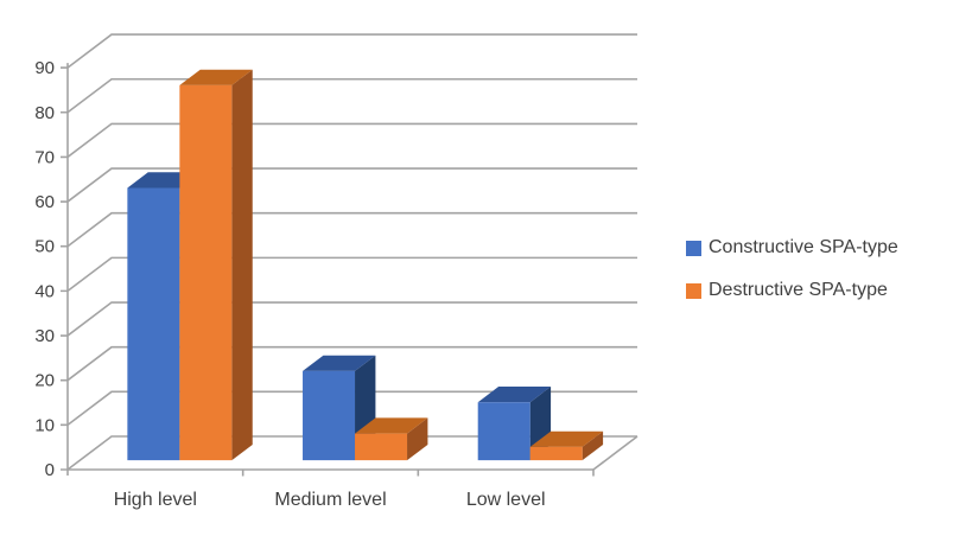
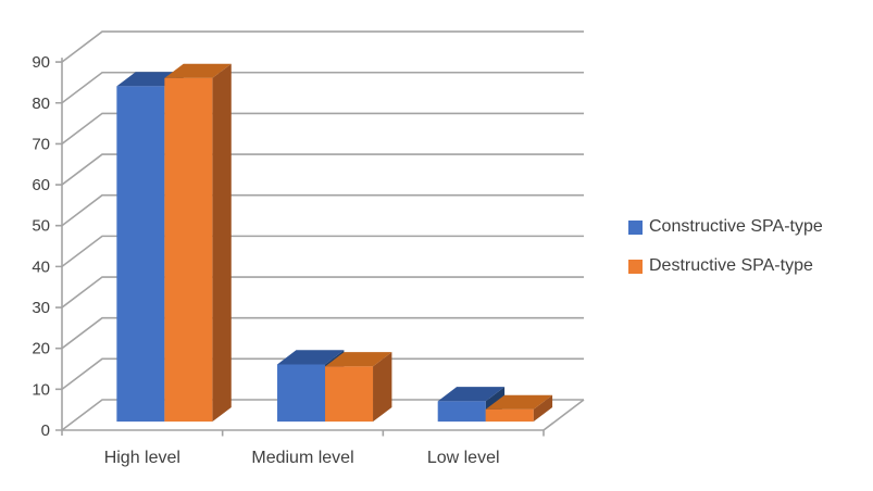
Constructive SPA-type/High level: 61 -> 82
Constructive SPA-type/Medium level: 20 -> 14
Destructive SPA-type/Medium level: 6 -> 14
Constructive SPA-type/Low level: 13 -> 5
